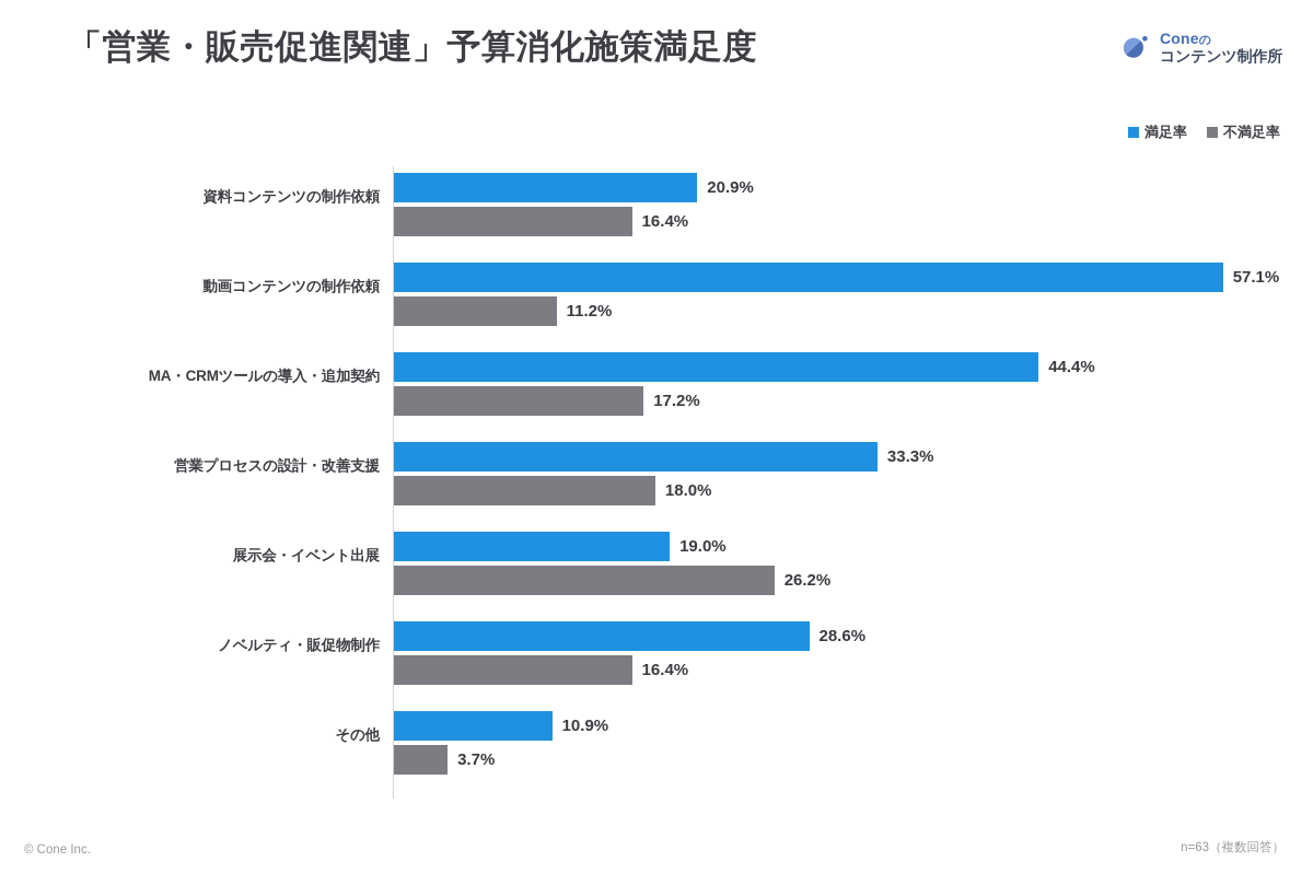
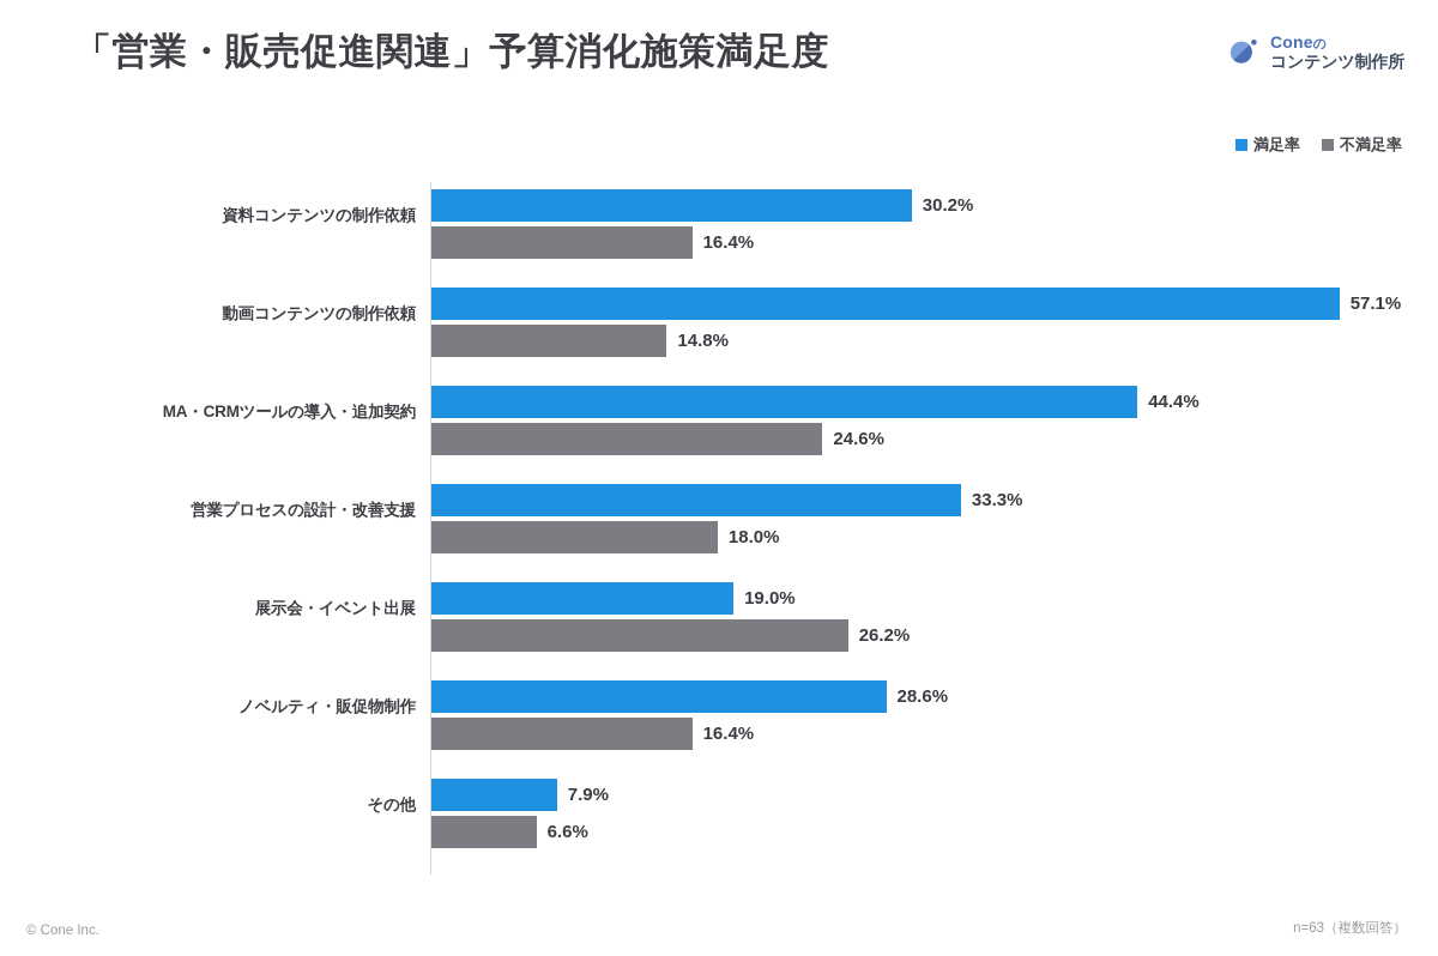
満足率/資料コンテンツの制作依頼: 20.9% -> 30.2%
不満足率/動画コンテンツの制作依頼: 11.2% -> 14.8%
不満足率/MA・CRMツールの導入・追加契約: 17.2% -> 24.6%
満足率/その他: 10.9% -> 7.9%
不満足率/その他: 3.7% -> 6.6%
